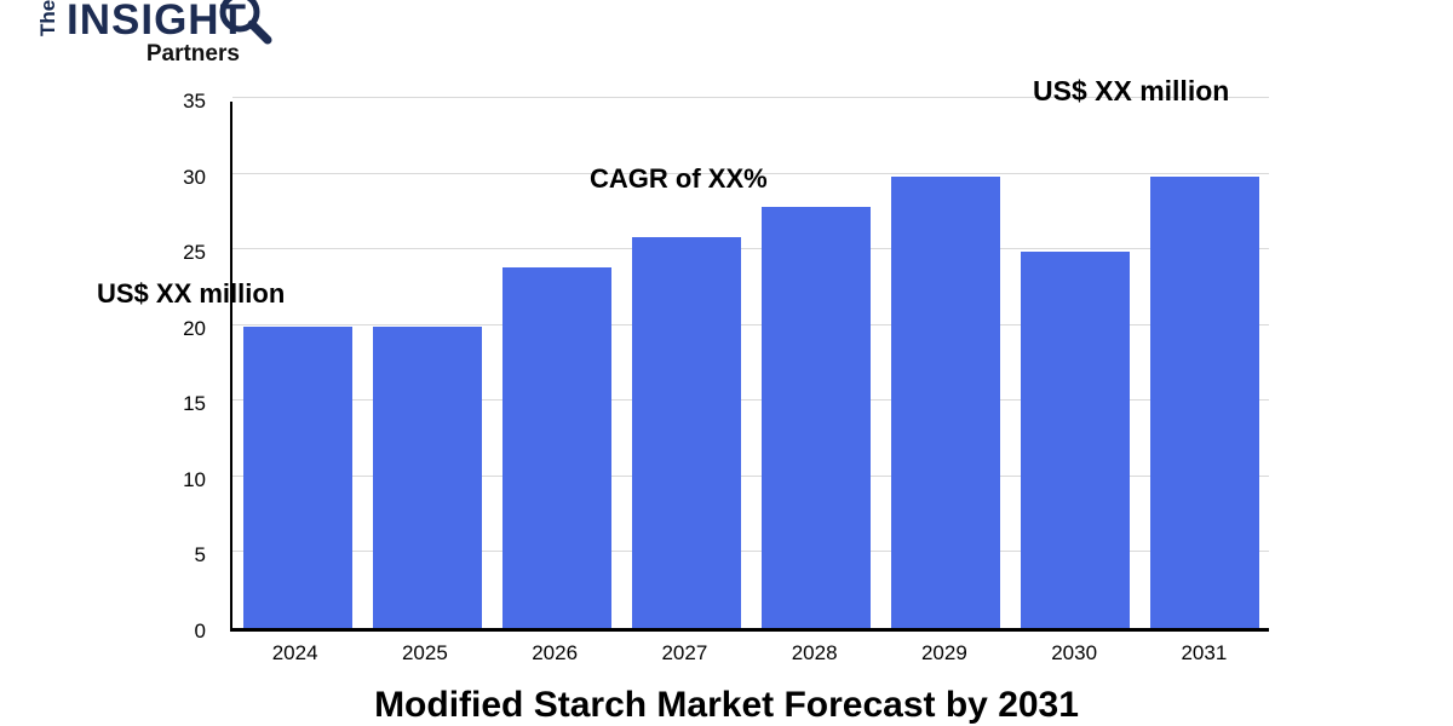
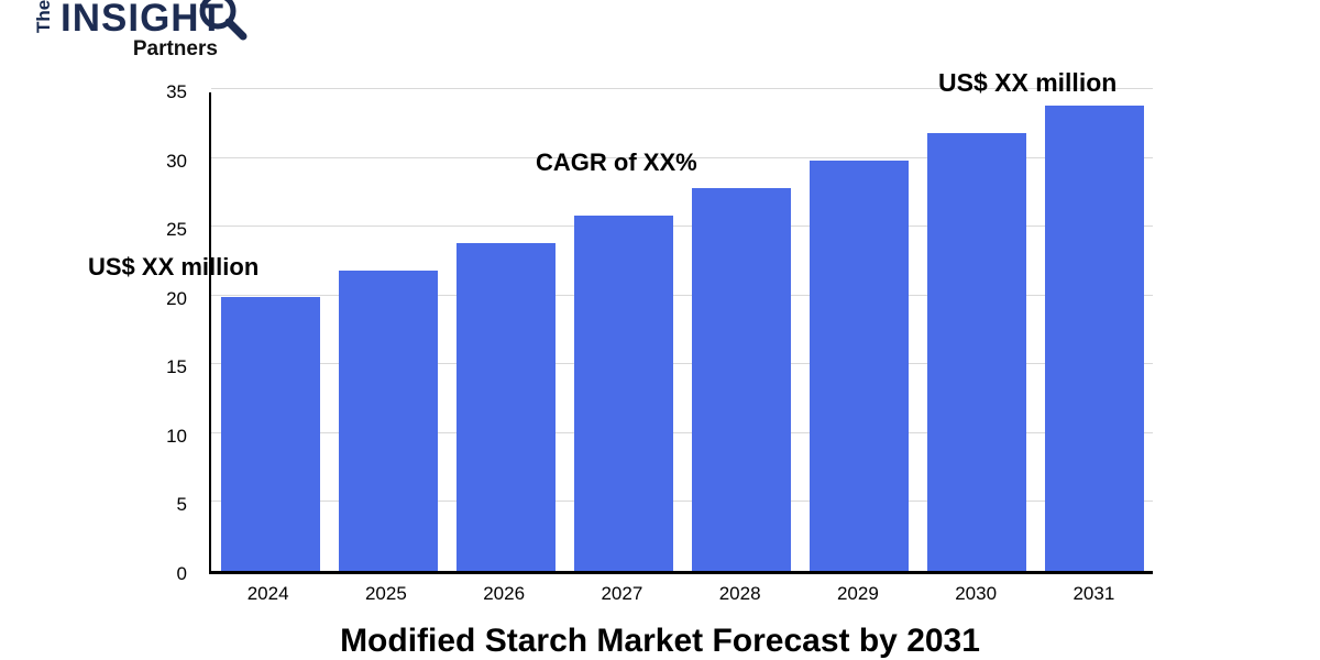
2025: 20 -> 22
2030: 25 -> 32
2031: 30 -> 34
